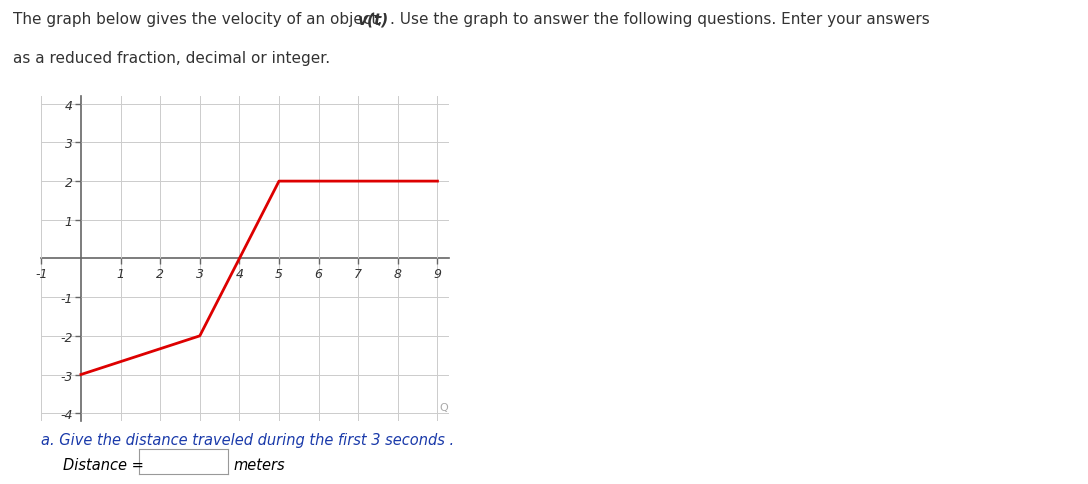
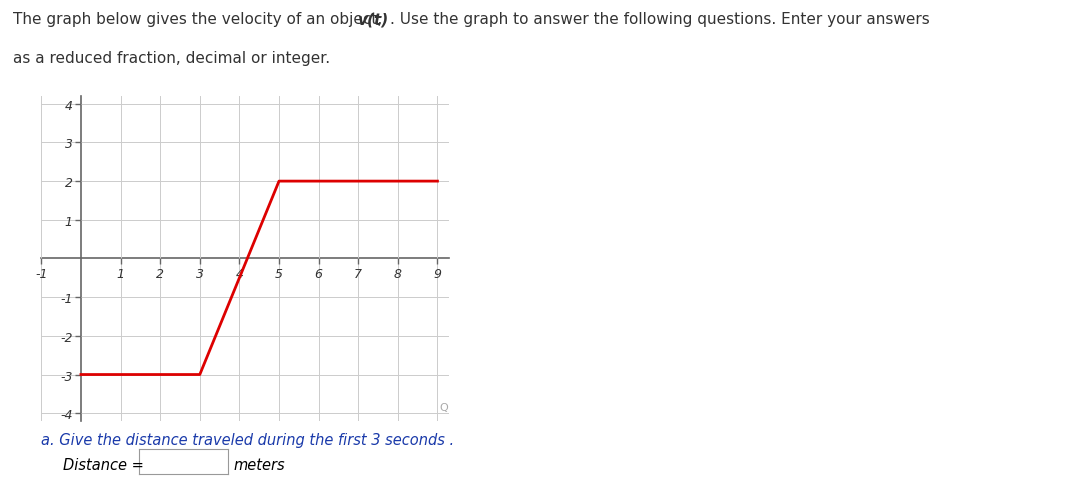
3: -2 -> -3
